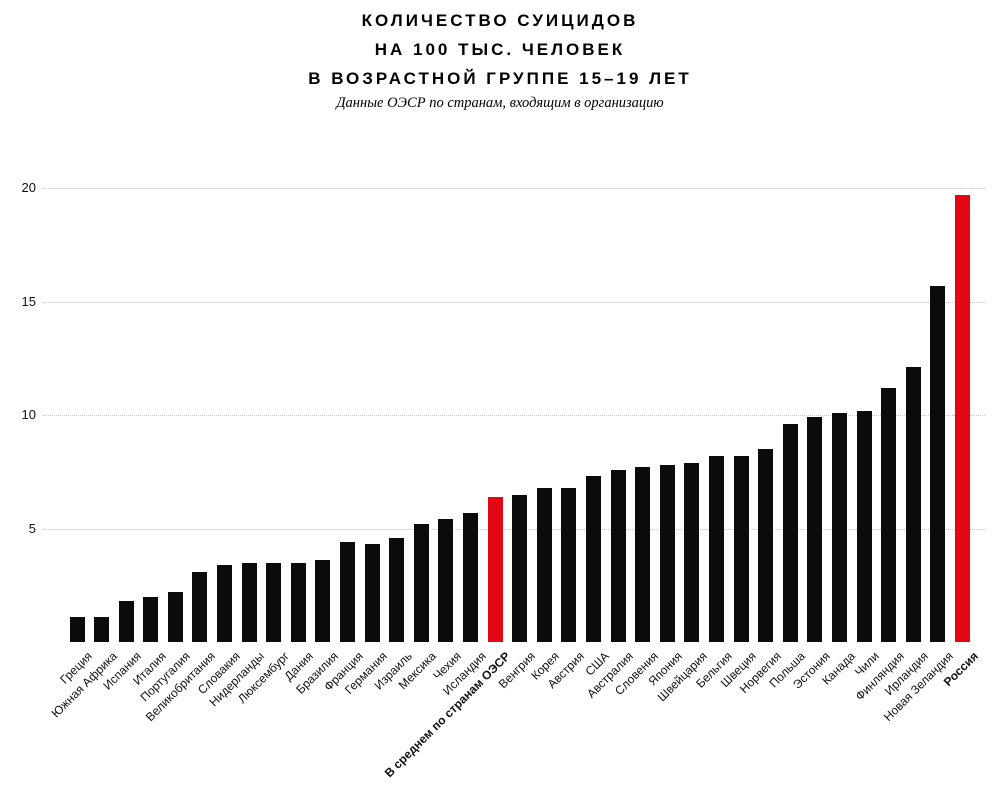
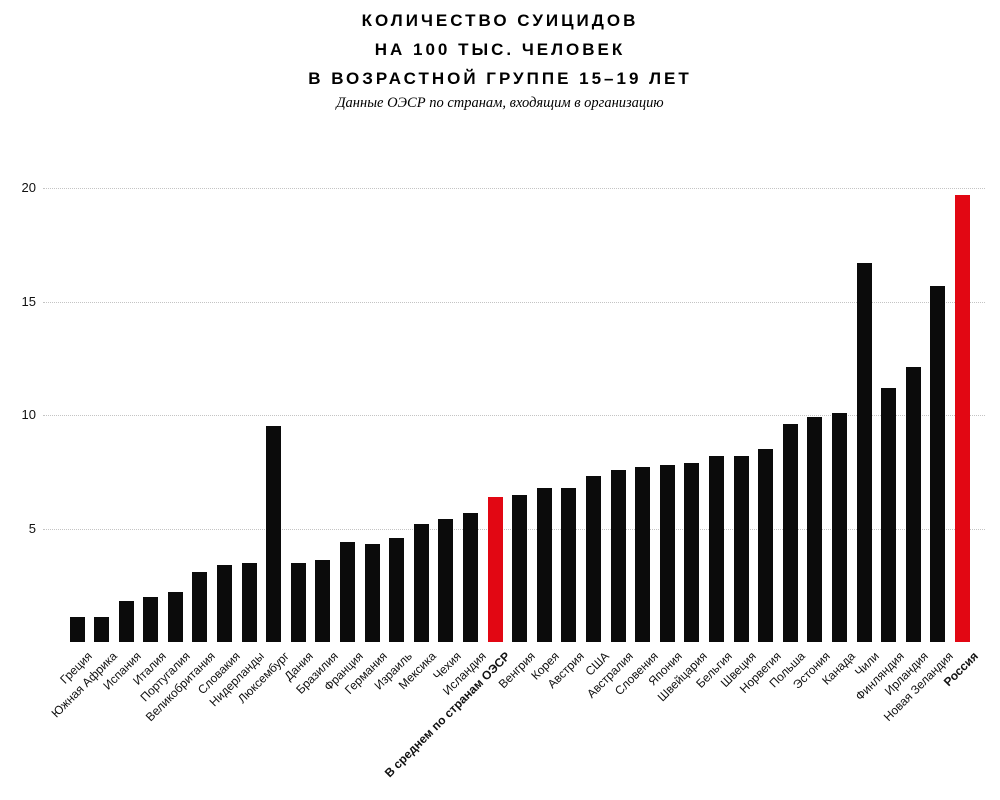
Люксембург: 3.5 -> 9.5
Чили: 10.2 -> 16.7
